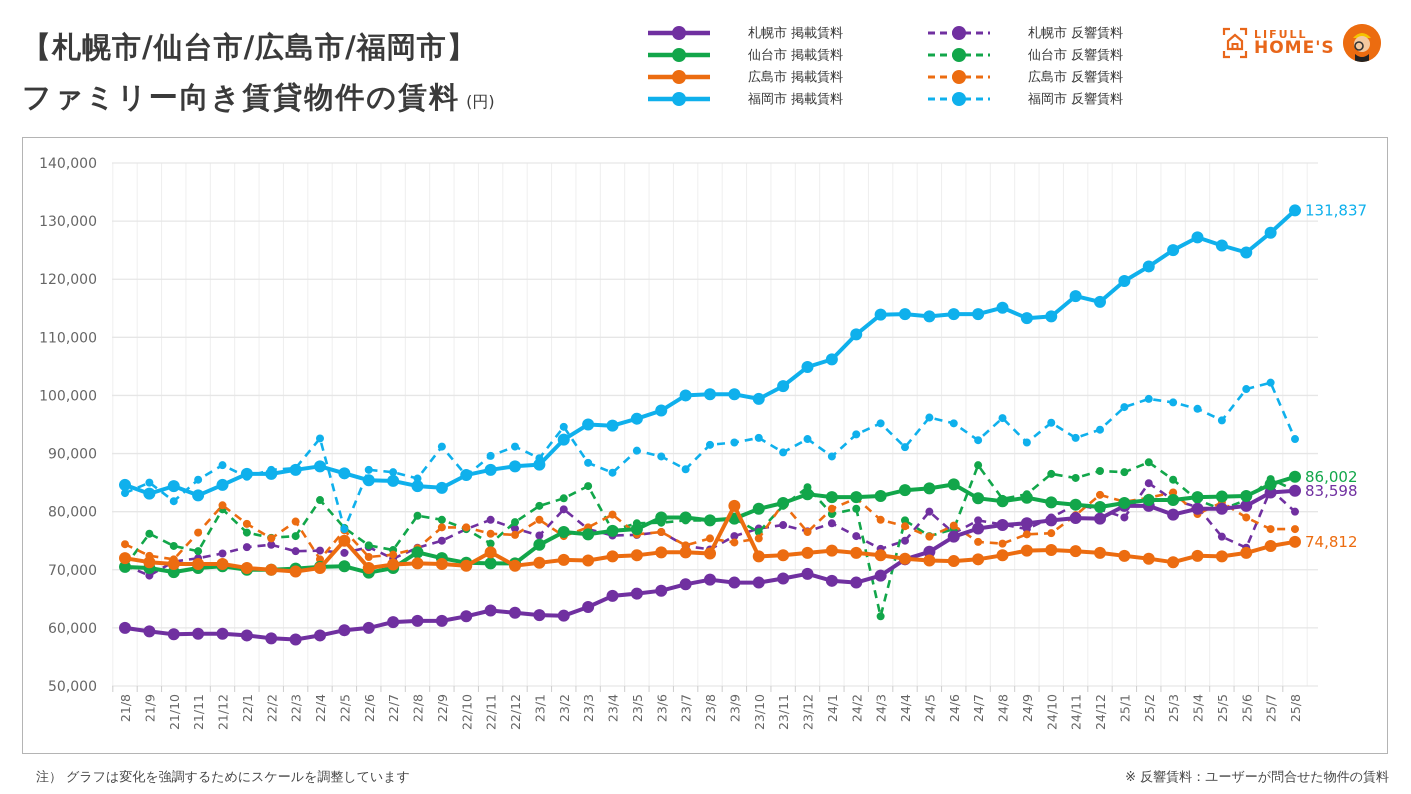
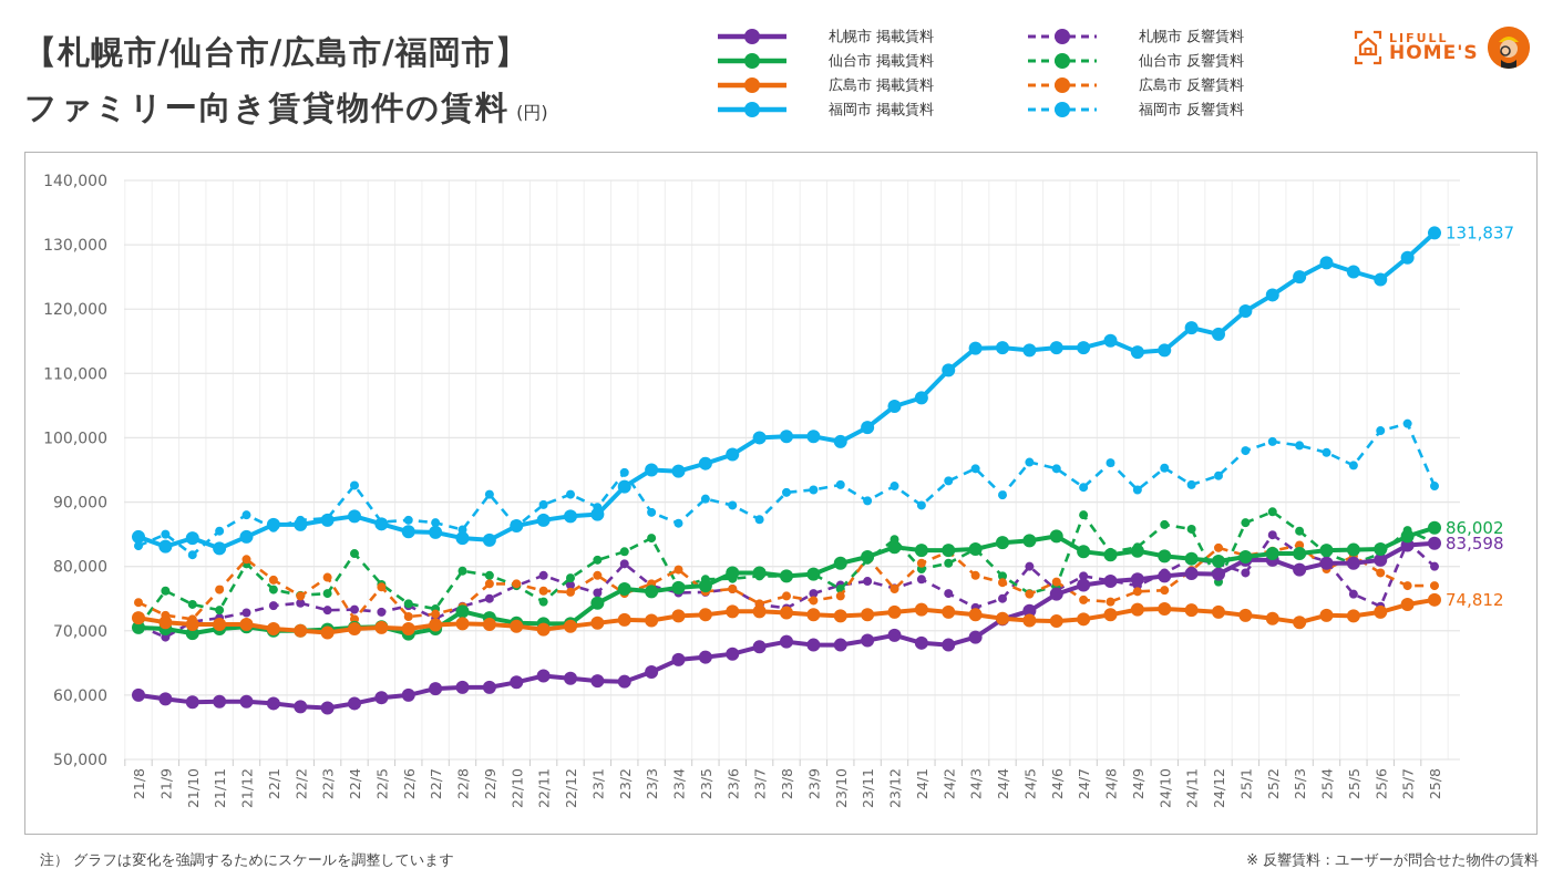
広島市 掲載賃料/22/5: 75000 -> 70000
福岡市 反響賃料/22/5: 77000 -> 87000
広島市 掲載賃料/22/11: 73000 -> 70000
広島市 掲載賃料/23/9: 81000 -> 72000
仙台市 反響賃料/24/3: 62000 -> 83000
仙台市 反響賃料/24/12: 87000 -> 78000
